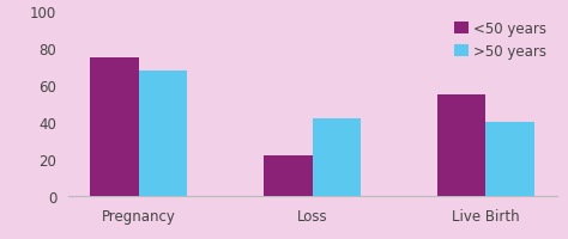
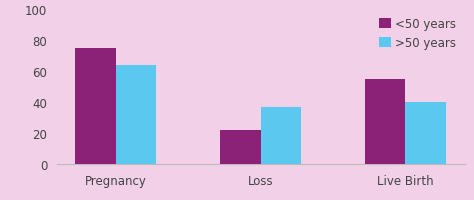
>50 years/Pregnancy: 68 -> 64
>50 years/Loss: 42 -> 37
